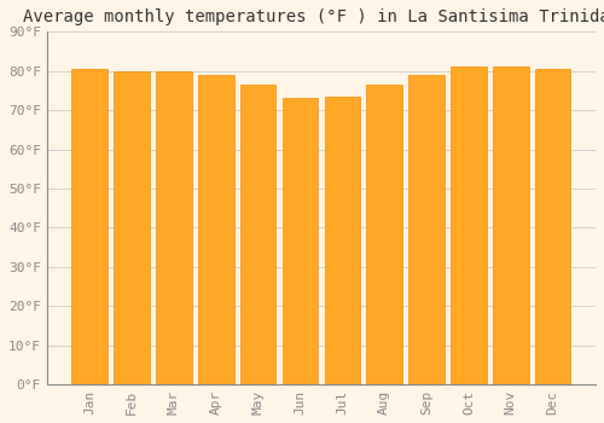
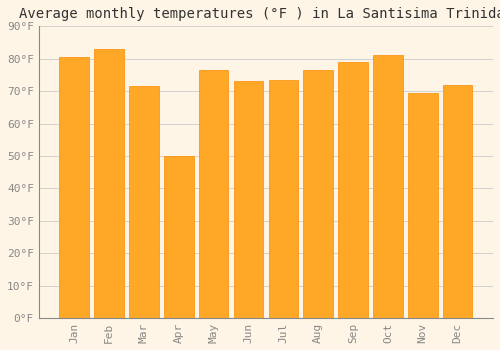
Feb: 80.0°F -> 83.0°F
Mar: 80.0°F -> 71.5°F
Apr: 79.0°F -> 50.0°F
Nov: 81.0°F -> 69.5°F
Dec: 80.5°F -> 72.0°F
